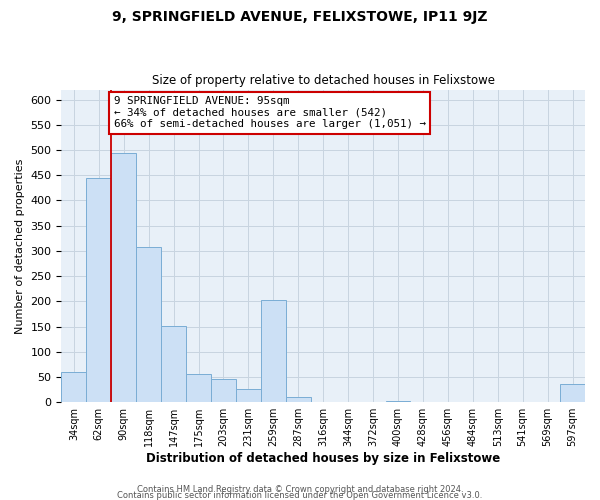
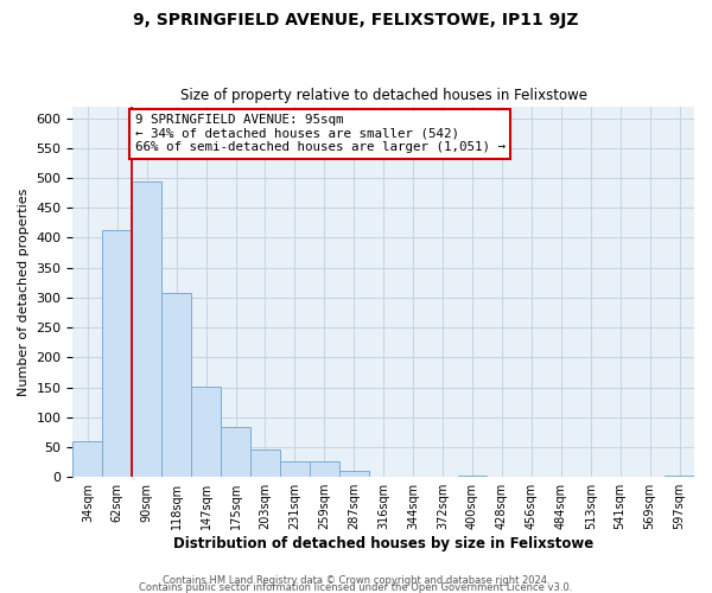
62sqm: 444 -> 413
175sqm: 56 -> 83
259sqm: 202 -> 26
597sqm: 36 -> 3
